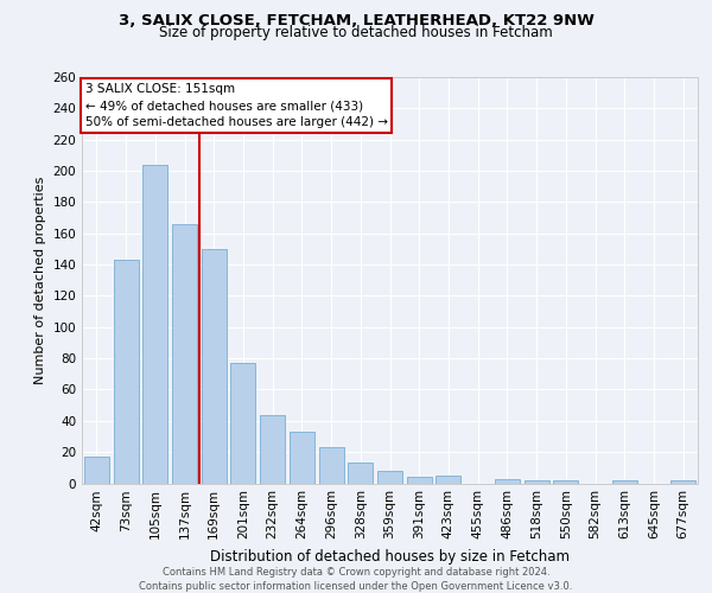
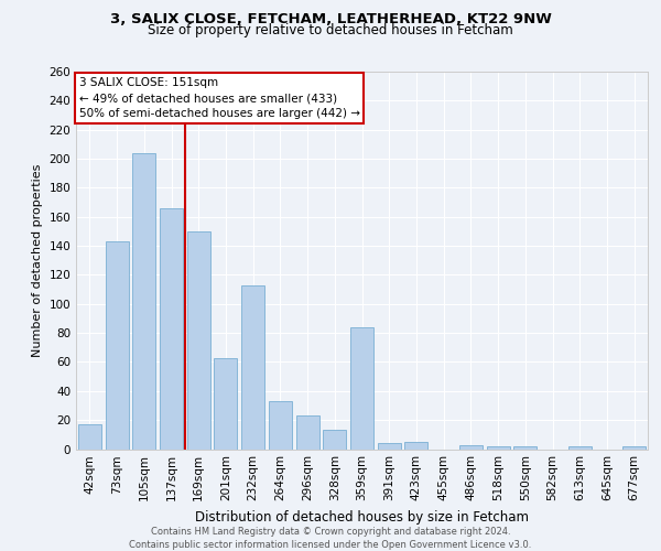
201sqm: 77 -> 63
232sqm: 44 -> 113
359sqm: 8 -> 84
